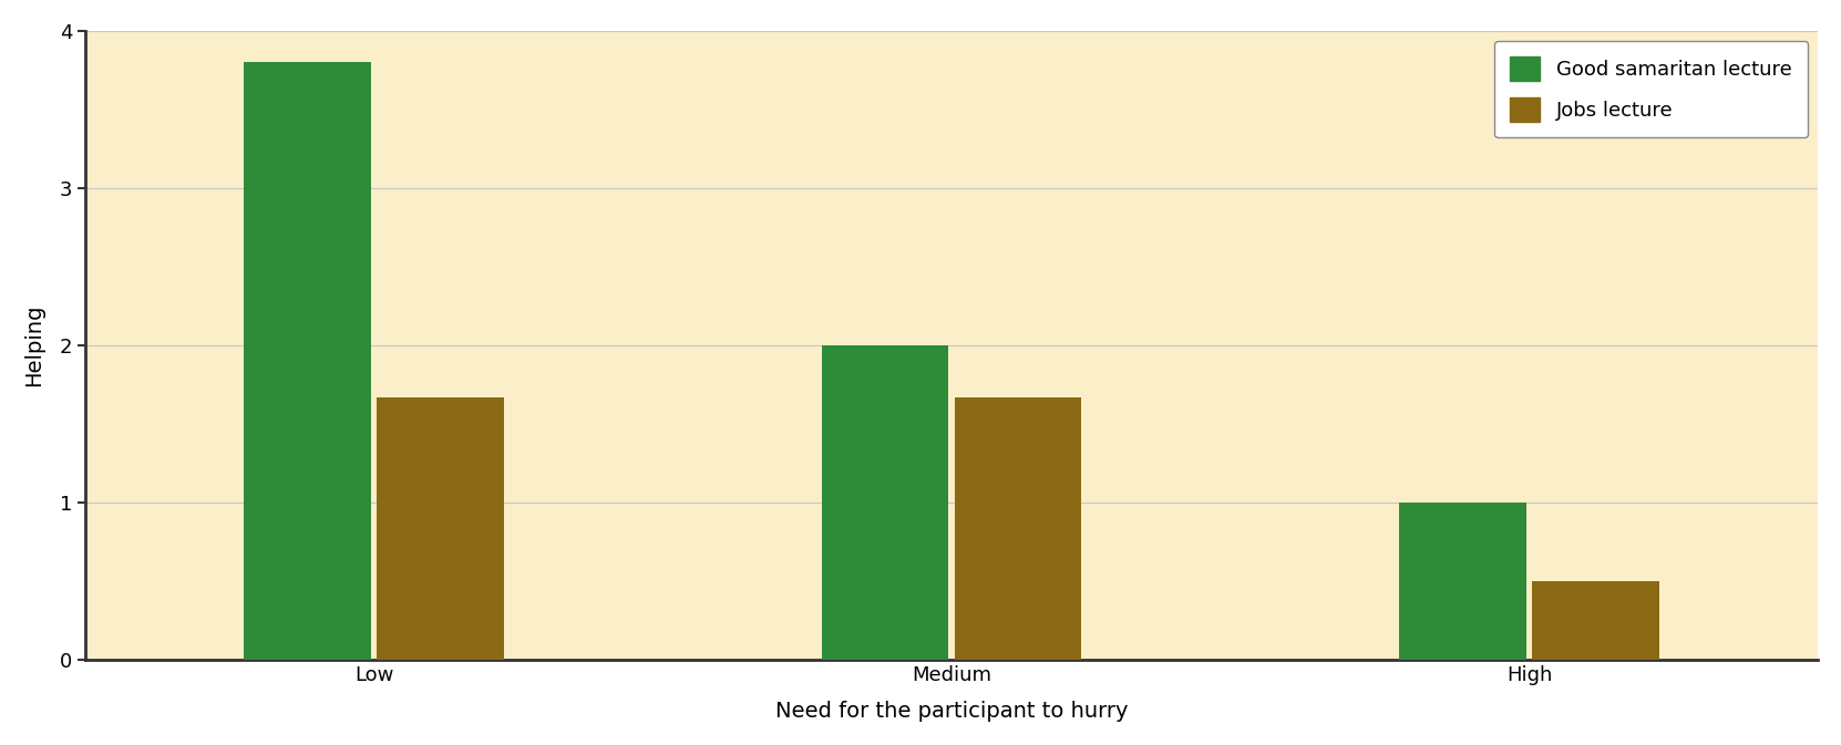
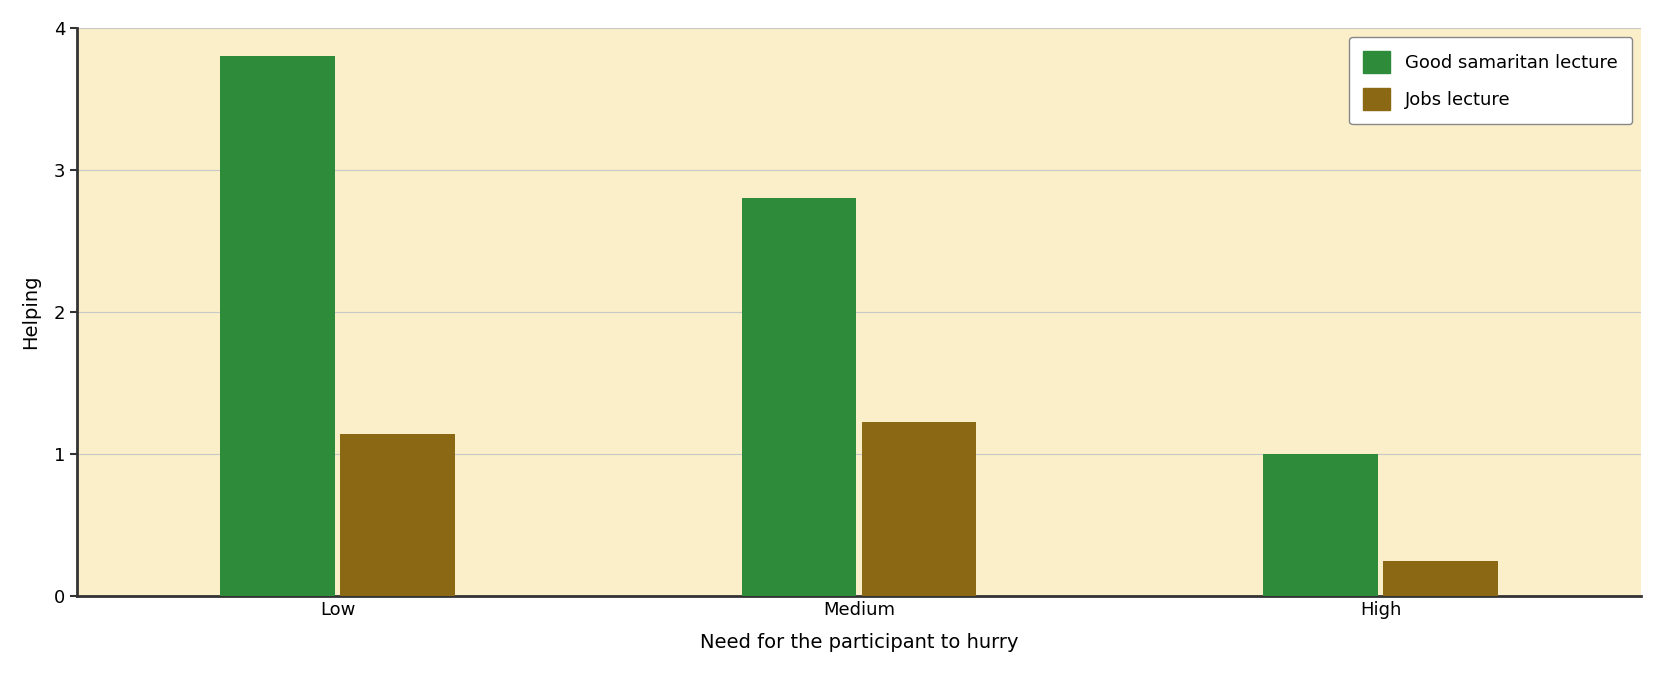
Jobs lecture/Low: 1.67 -> 1.14
Good samaritan lecture/Medium: 2.0 -> 2.8
Jobs lecture/Medium: 1.67 -> 1.23
Jobs lecture/High: 0.50 -> 0.25
